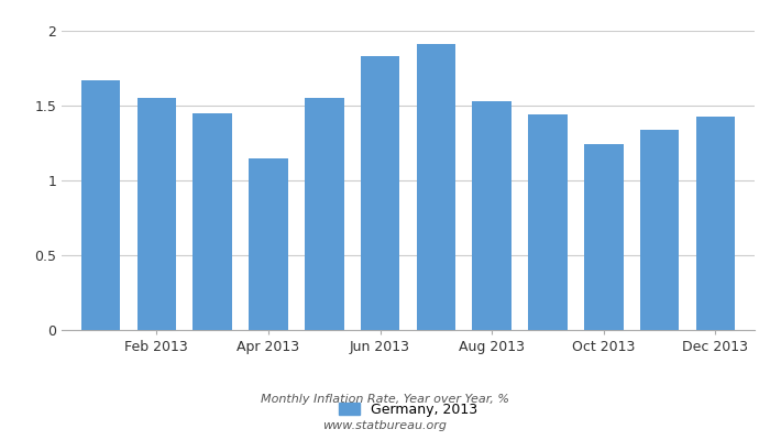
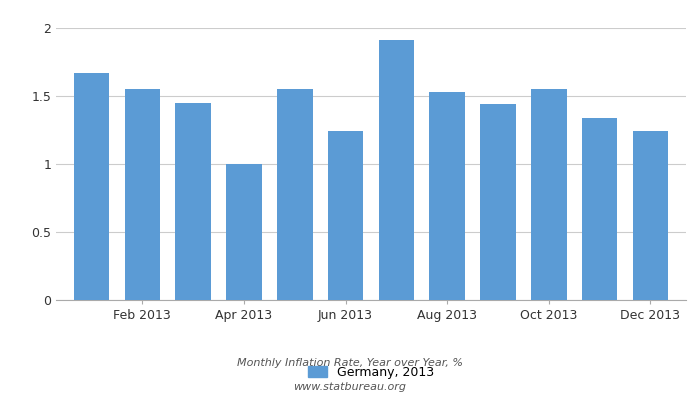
Apr 2013: 1.15 -> 1.00
Jun 2013: 1.83 -> 1.24
Oct 2013: 1.24 -> 1.55
Dec 2013: 1.43 -> 1.24
